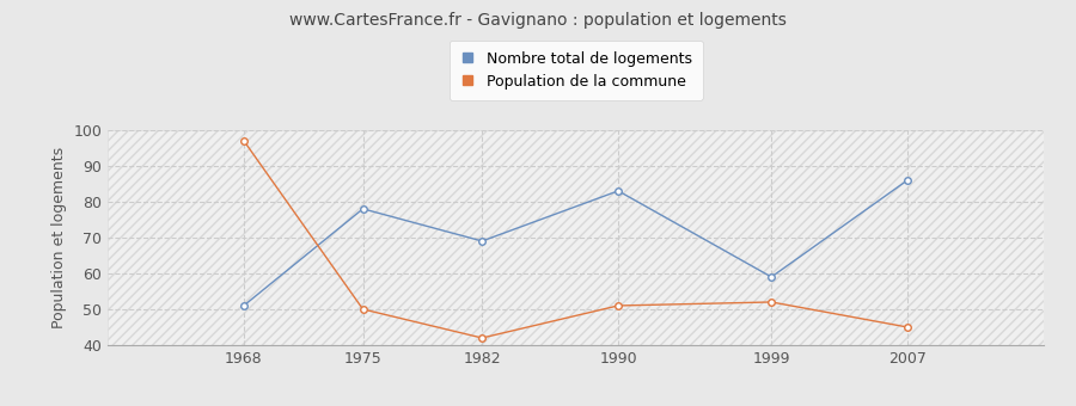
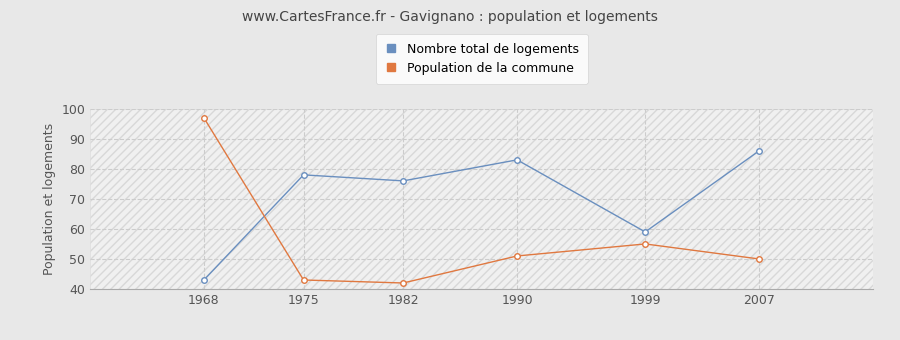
Nombre total de logements/1968: 51 -> 43
Population de la commune/1975: 50 -> 43
Nombre total de logements/1982: 69 -> 76
Population de la commune/1999: 52 -> 55
Population de la commune/2007: 45 -> 50
